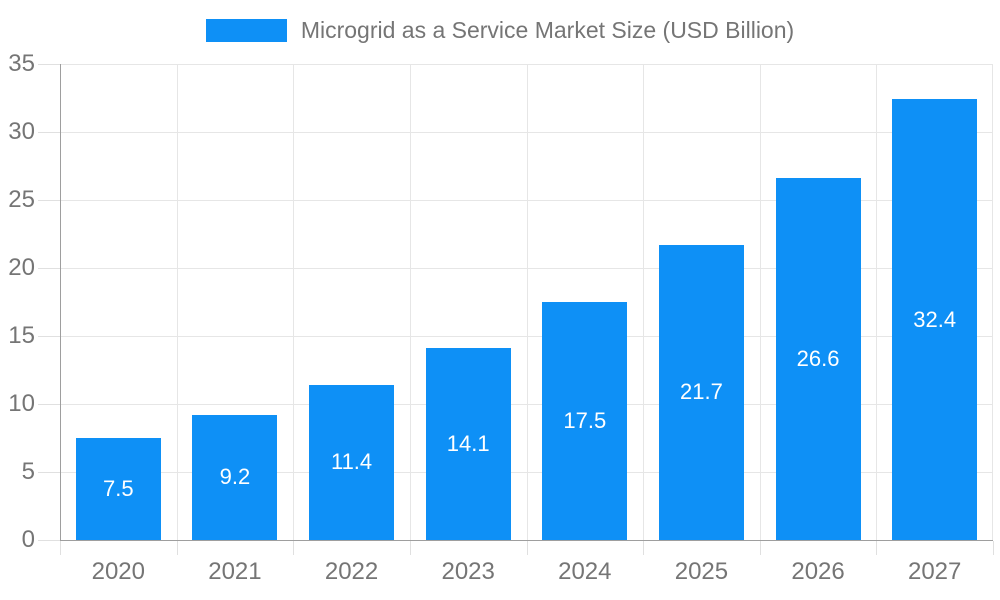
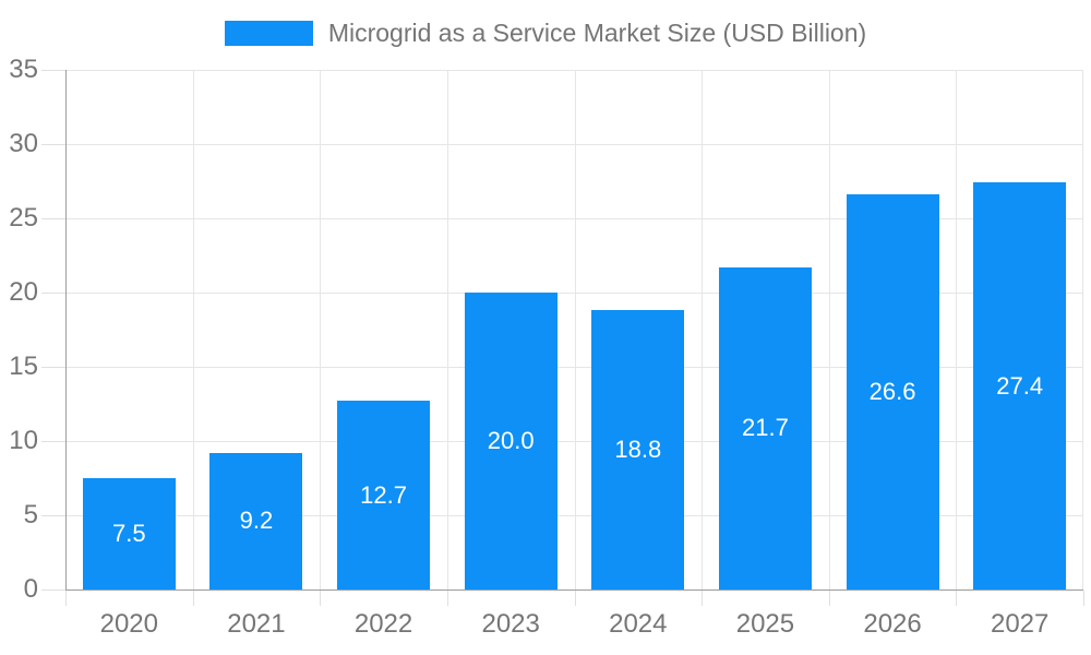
2022: 11.4 -> 12.7
2023: 14.1 -> 20.0
2024: 17.5 -> 18.8
2027: 32.4 -> 27.4
